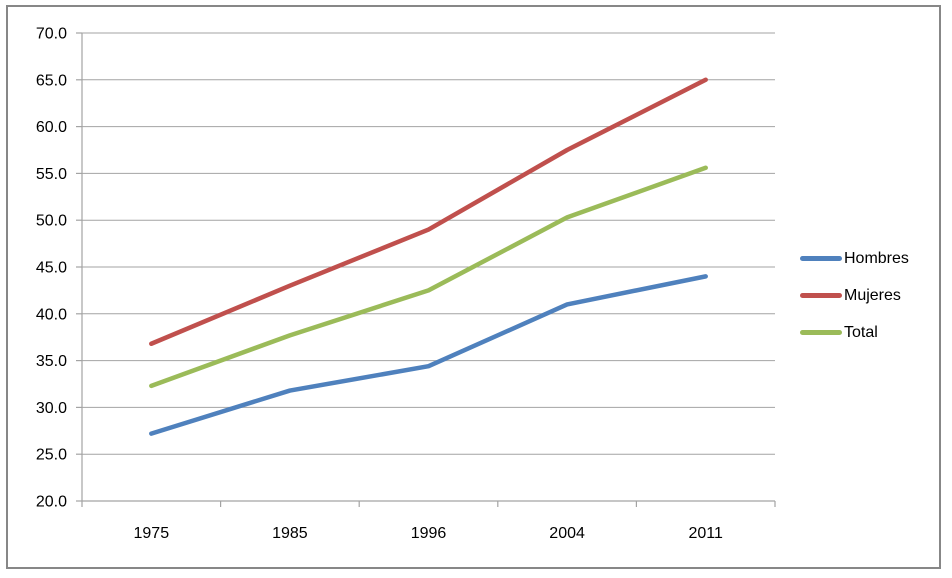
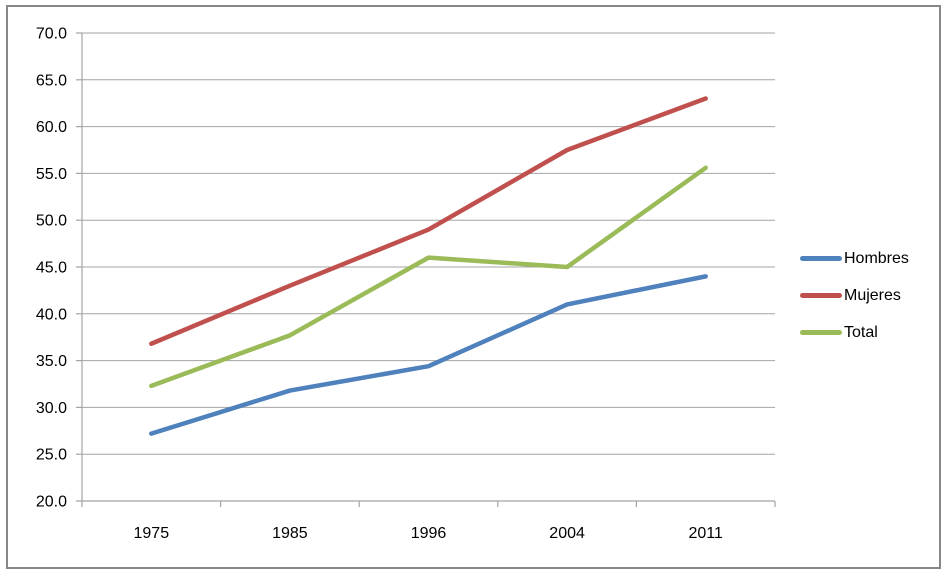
Total/1996: 42 -> 46
Total/2004: 50 -> 45
Mujeres/2011: 65 -> 63
